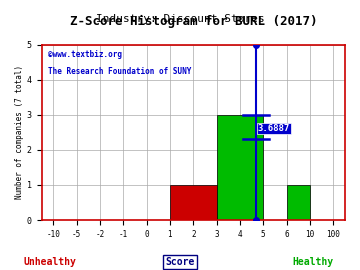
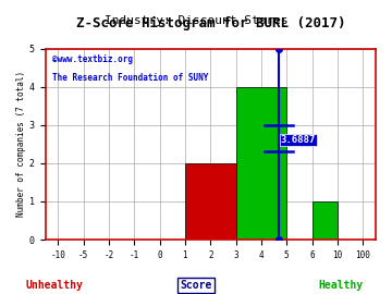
2: 1 -> 2
4: 3 -> 4
